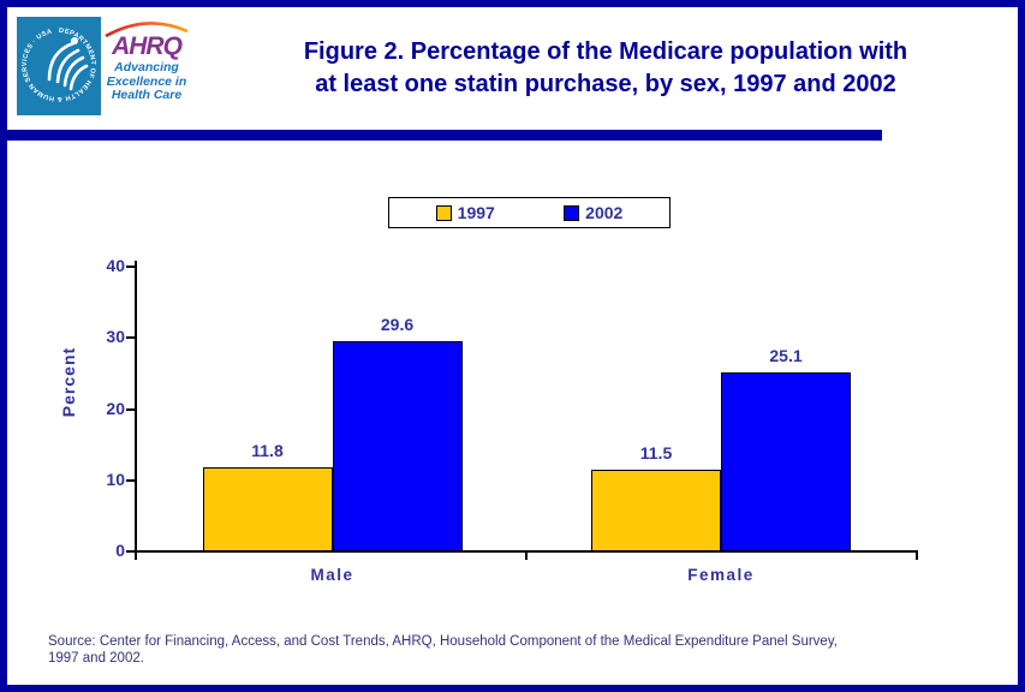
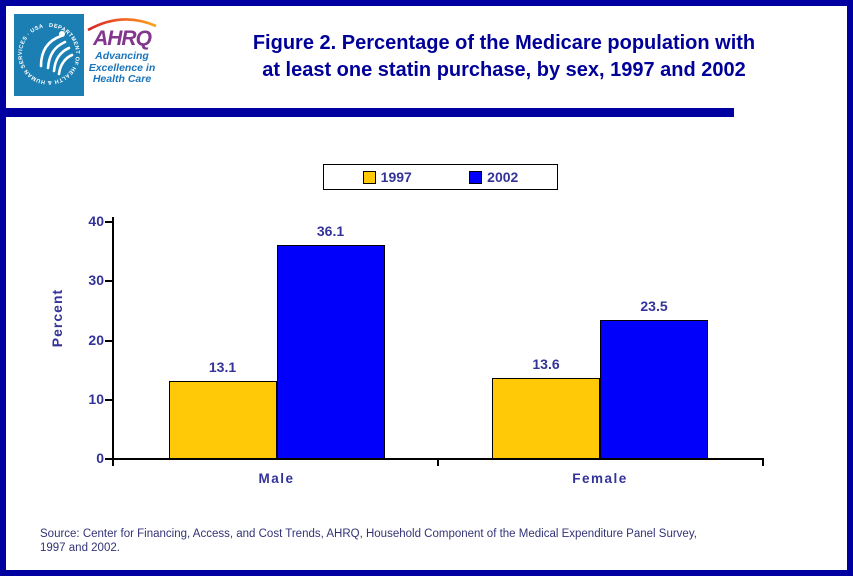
1997/Male: 11.8 -> 13.1
2002/Male: 29.6 -> 36.1
1997/Female: 11.5 -> 13.6
2002/Female: 25.1 -> 23.5
